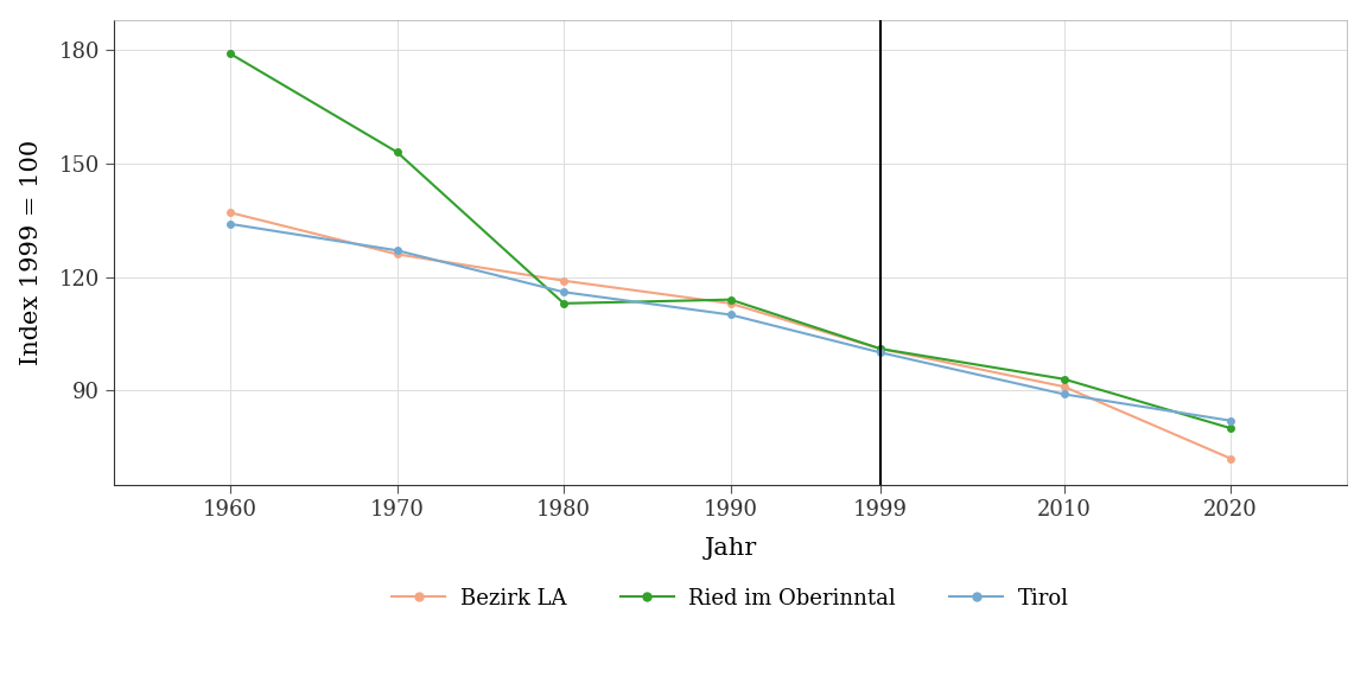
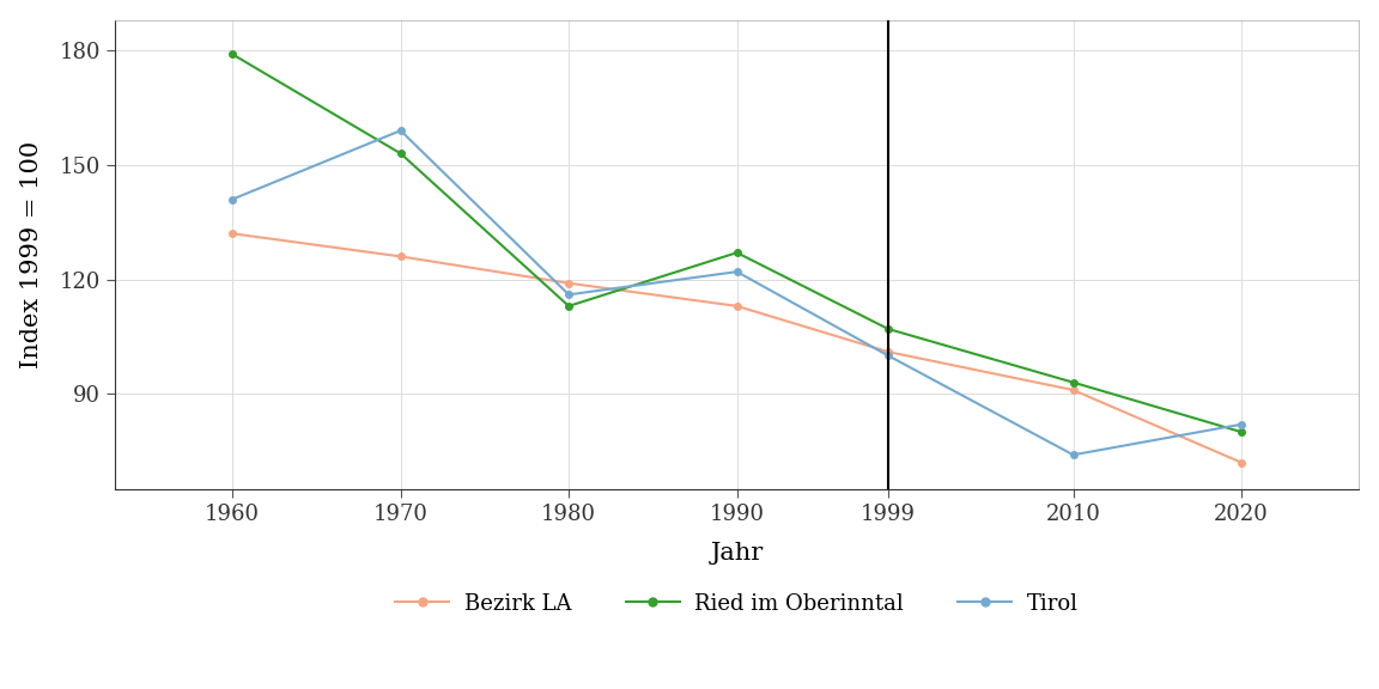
Bezirk LA/1960: 137 -> 132
Tirol/1960: 134 -> 141
Tirol/1970: 127 -> 159
Ried im Oberinntal/1990: 114 -> 127
Tirol/1990: 110 -> 122
Ried im Oberinntal/1999: 101 -> 107
Tirol/2010: 89 -> 74
